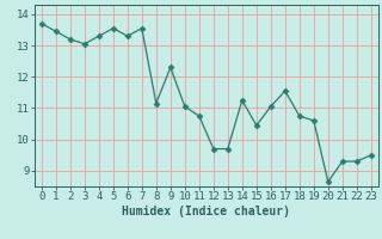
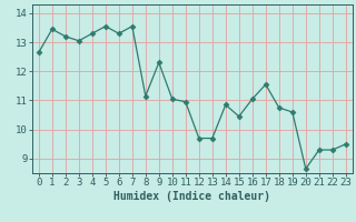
0: 13.70 -> 12.65
11: 10.75 -> 10.95
14: 11.25 -> 10.85
